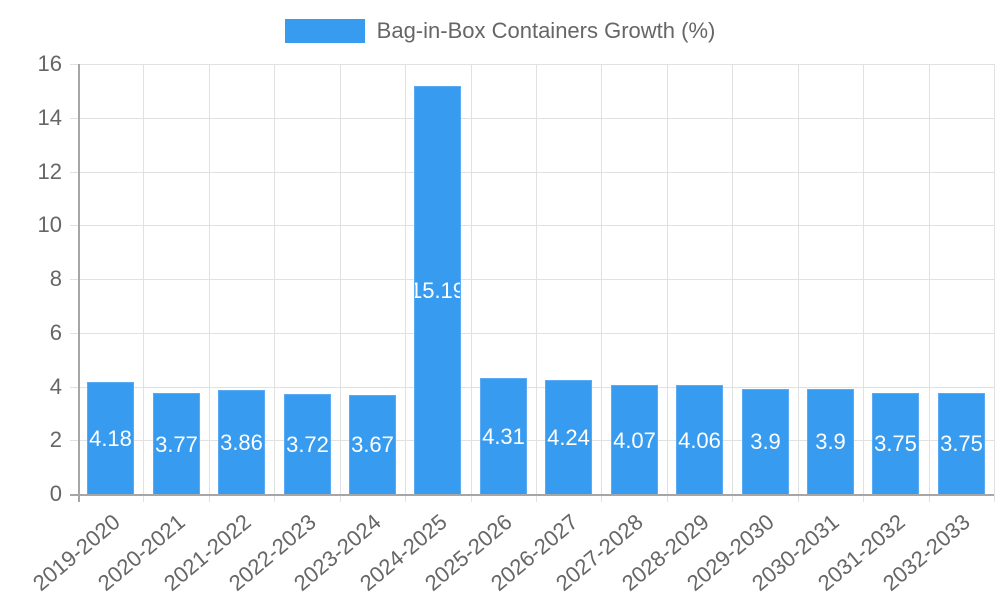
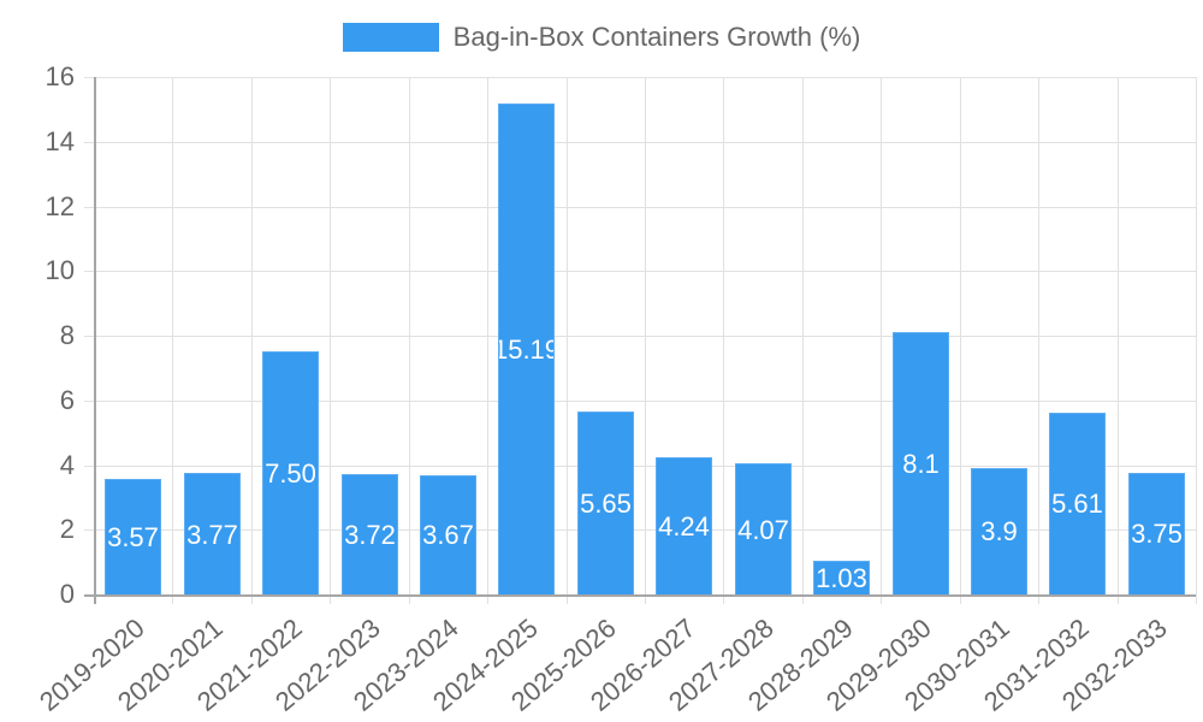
2019-2020: 4.18 -> 3.57
2021-2022: 3.86 -> 7.50
2025-2026: 4.31 -> 5.65
2028-2029: 4.06 -> 1.03
2029-2030: 3.9 -> 8.1
2031-2032: 3.75 -> 5.61
